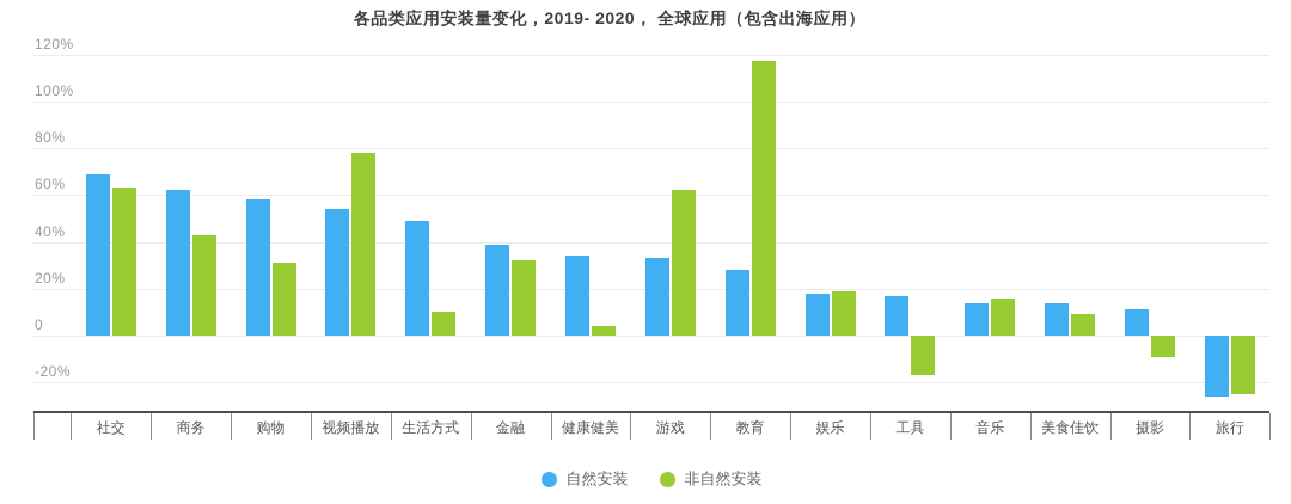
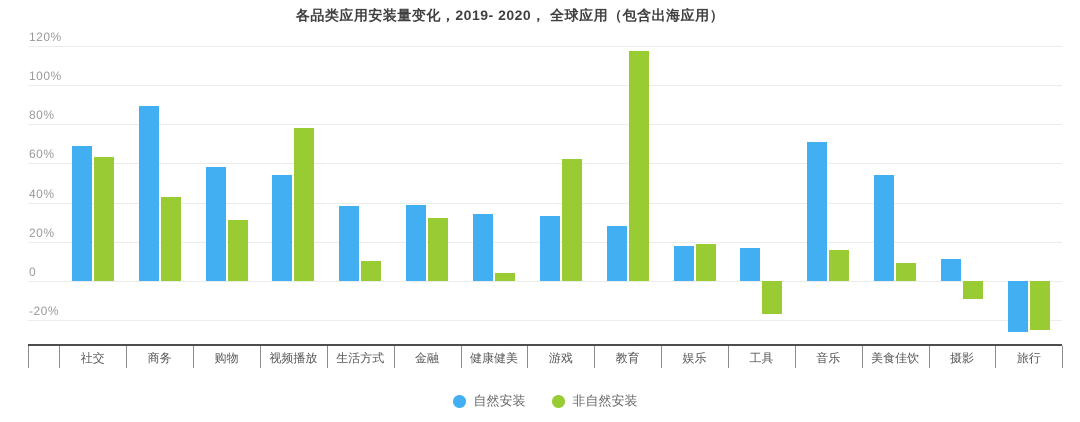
自然安装/商务: 62% -> 89%
自然安装/生活方式: 49% -> 38%
自然安装/音乐: 14% -> 71%
自然安装/美食佳饮: 14% -> 54%
